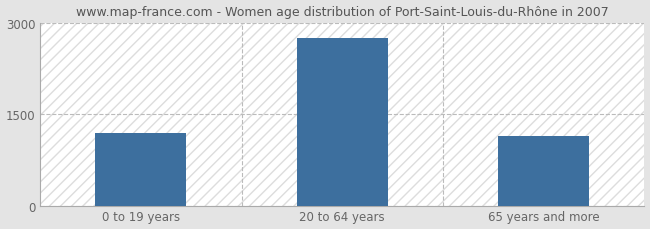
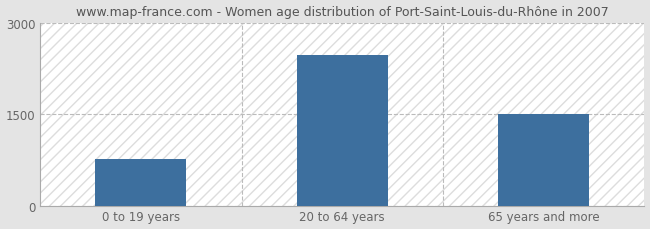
0 to 19 years: 1190 -> 760
20 to 64 years: 2750 -> 2480
65 years and more: 1150 -> 1500
